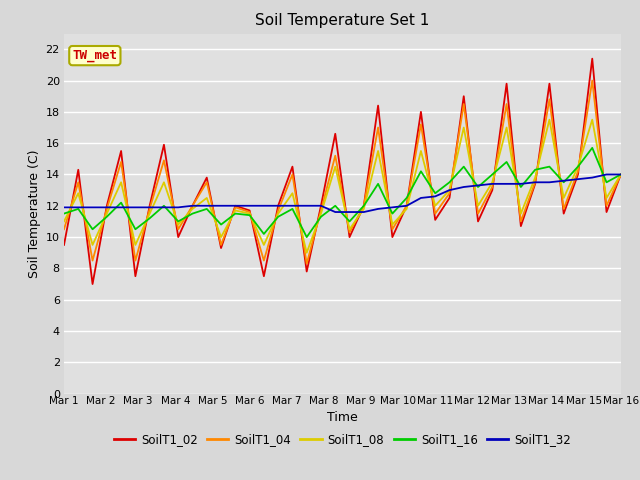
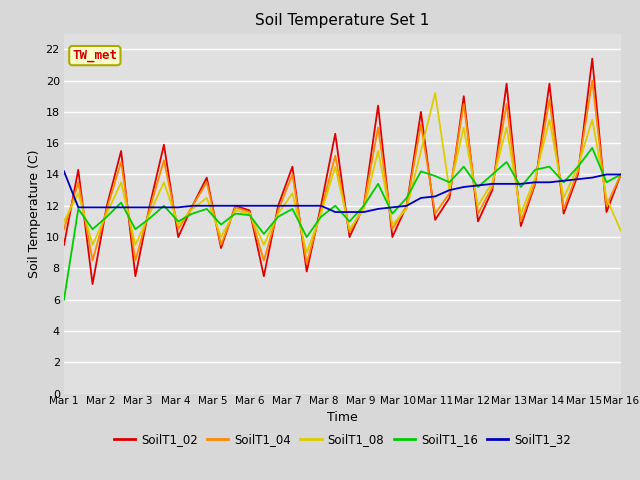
SoilT1_16/Mar 1: 11.5 -> 6.0
SoilT1_32/Mar 1: 11.9 -> 14.2
SoilT1_08/Mar 11: 12.0 -> 19.2
SoilT1_16/Mar 11: 12.8 -> 13.9
SoilT1_08/Mar 16: 14.0 -> 10.4
